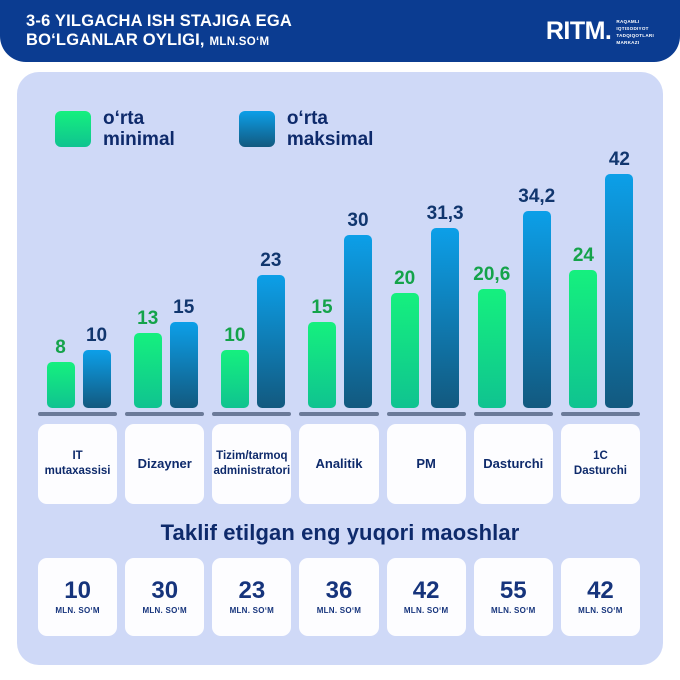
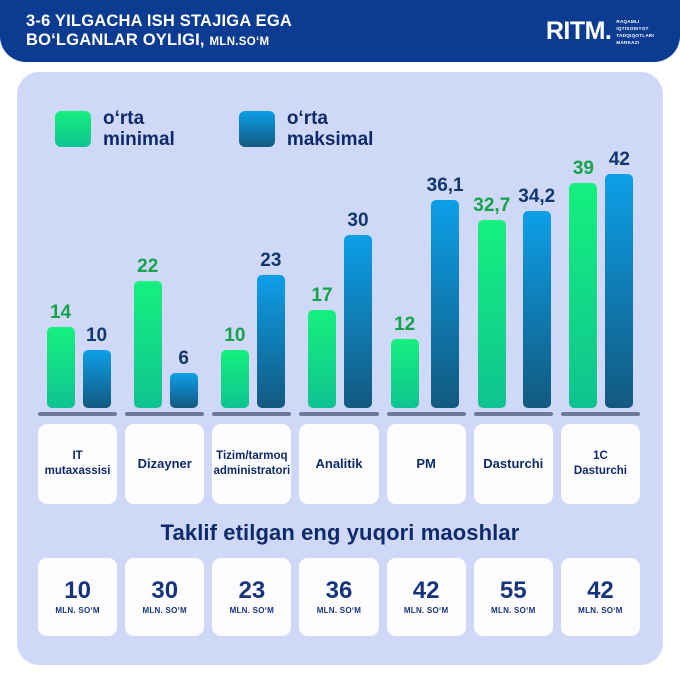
o‘rta minimal/IT mutaxassisi: 8 -> 14
o‘rta minimal/Dizayner: 13 -> 22
o‘rta maksimal/Dizayner: 15 -> 6
o‘rta minimal/Analitik: 15 -> 17
o‘rta minimal/PM: 20 -> 12
o‘rta maksimal/PM: 31,3 -> 36,1
o‘rta minimal/Dasturchi: 20,6 -> 32,7
o‘rta minimal/1C Dasturchi: 24 -> 39
